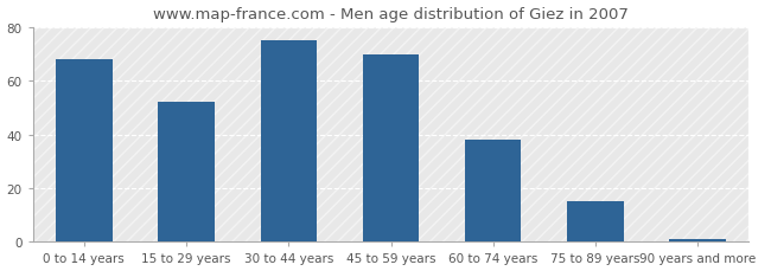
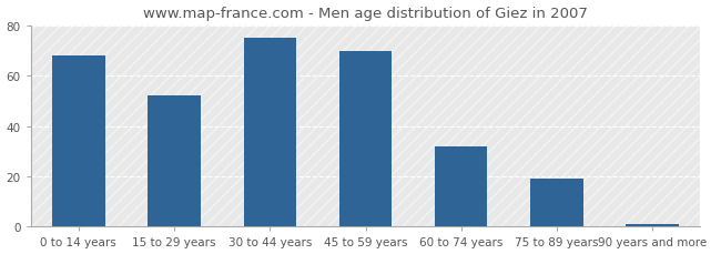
60 to 74 years: 38 -> 32
75 to 89 years: 15 -> 19
